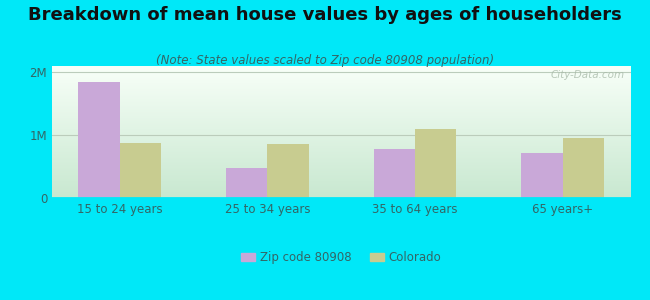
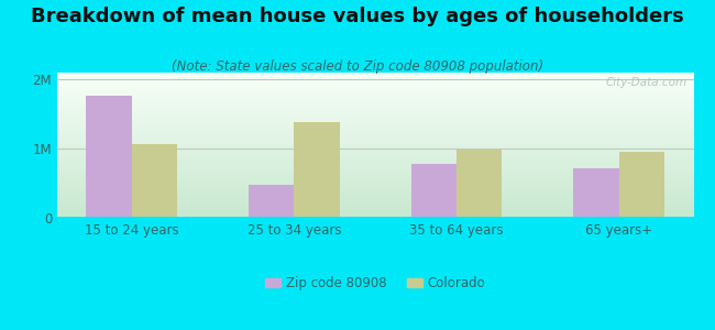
Zip code 80908/15 to 24 years: 1.85M -> 1.76M
Colorado/15 to 24 years: 0.87M -> 1.06M
Colorado/25 to 34 years: 0.86M -> 1.38M
Colorado/35 to 64 years: 1.09M -> 0.98M
